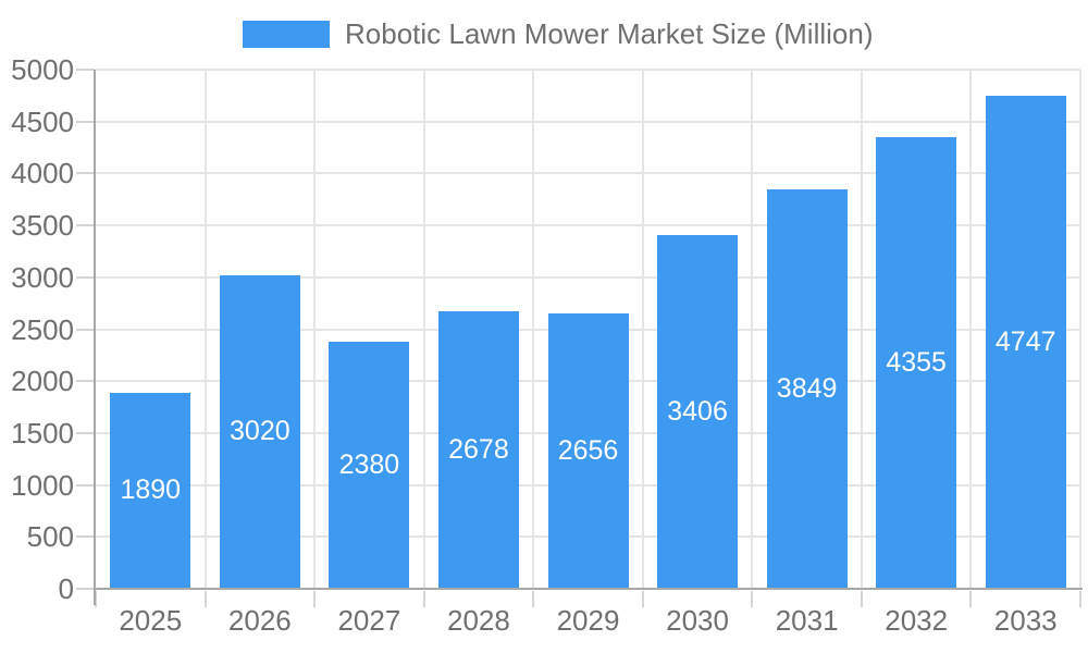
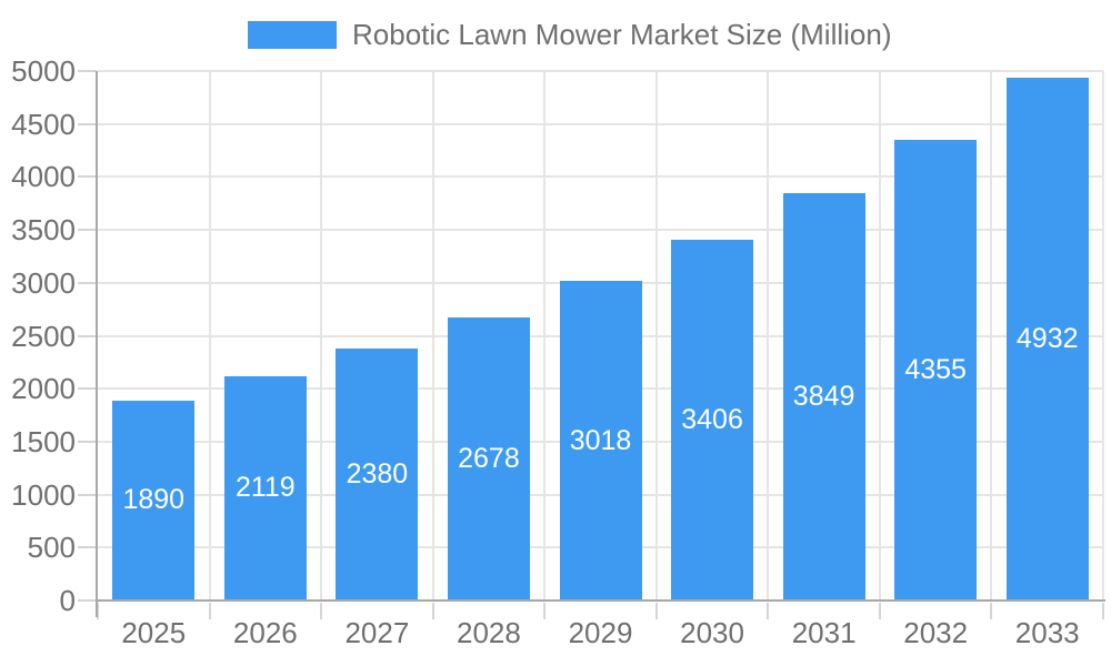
2026: 3020 -> 2119
2029: 2656 -> 3018
2033: 4747 -> 4932
